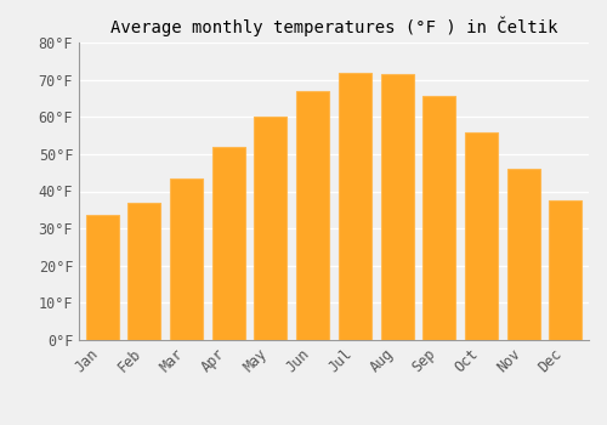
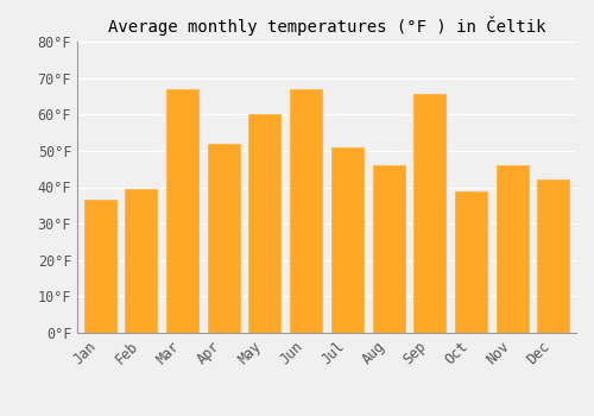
Jan: 33.5°F -> 36.5°F
Feb: 37.0°F -> 39.5°F
Mar: 43.5°F -> 67.0°F
Jul: 72.0°F -> 51.0°F
Aug: 71.5°F -> 46.0°F
Oct: 56.0°F -> 39.0°F
Dec: 37.5°F -> 42.0°F
